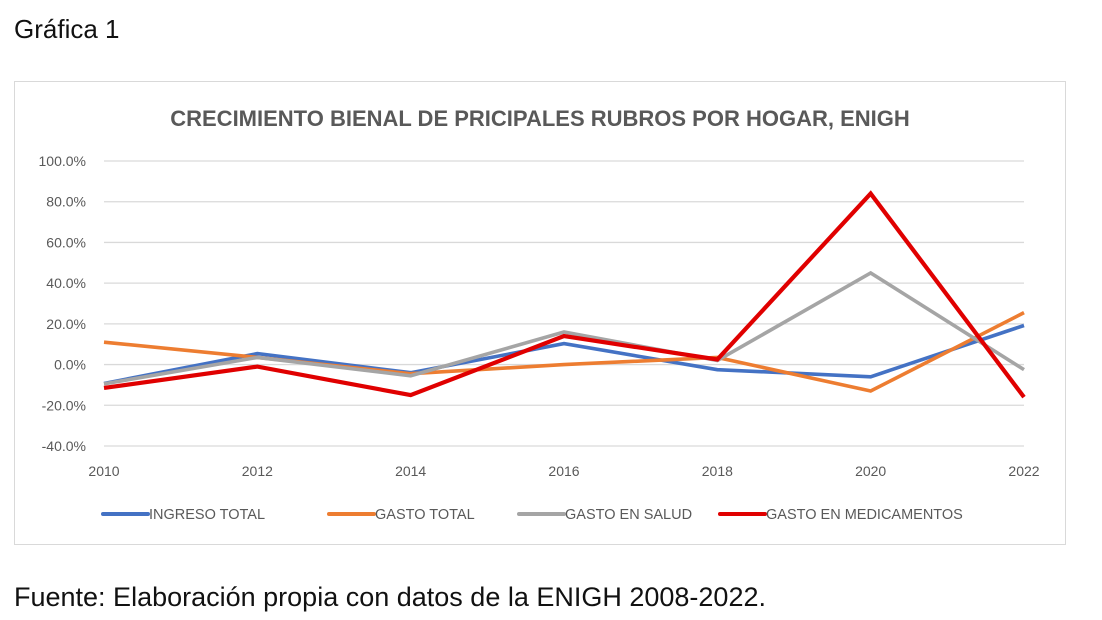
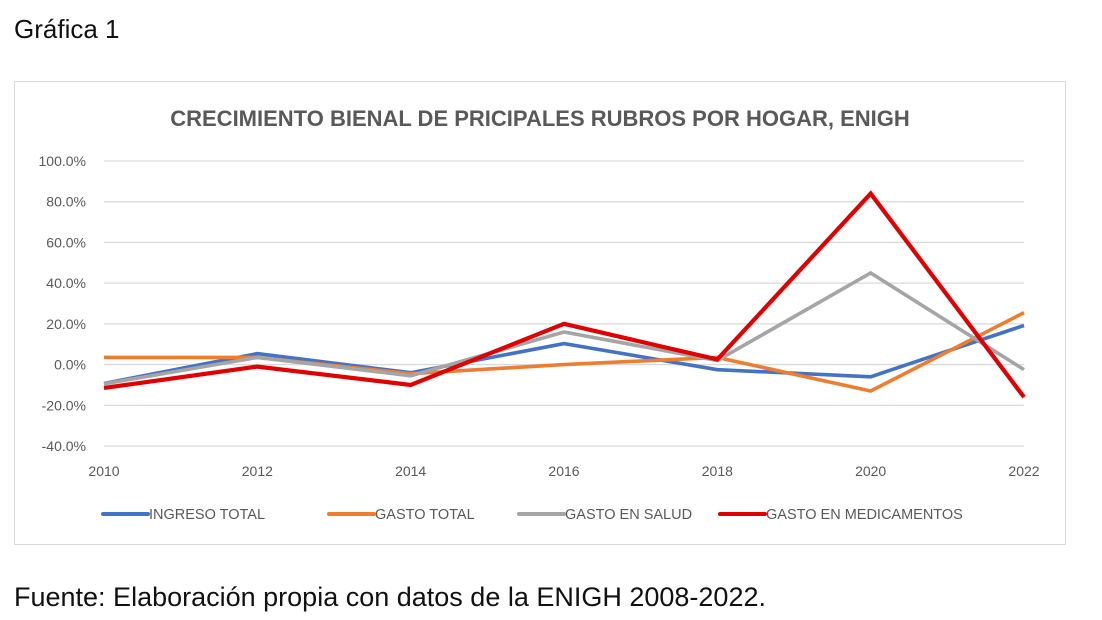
GASTO TOTAL/2010: 11% -> 4%
GASTO EN MEDICAMENTOS/2014: -15% -> -10%
GASTO EN MEDICAMENTOS/2016: 14% -> 20%
